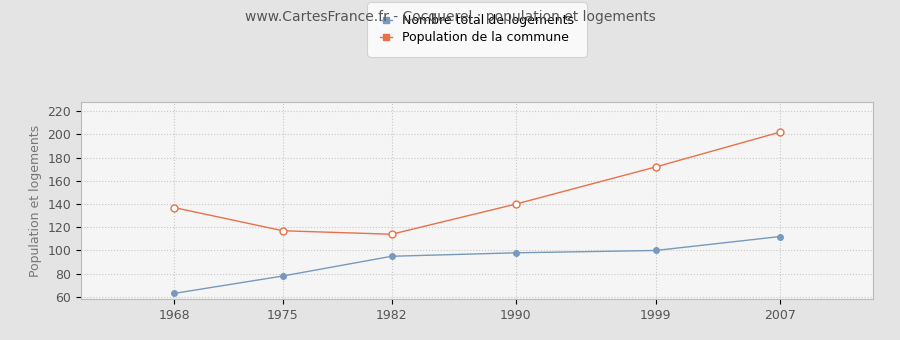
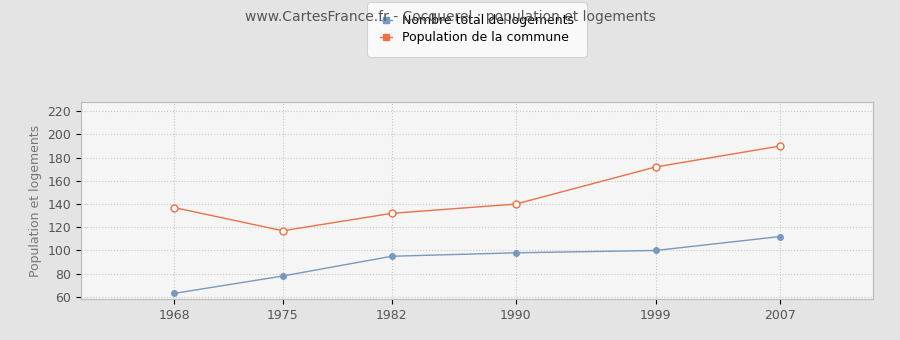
Population de la commune/1982: 114 -> 132
Population de la commune/2007: 202 -> 190
